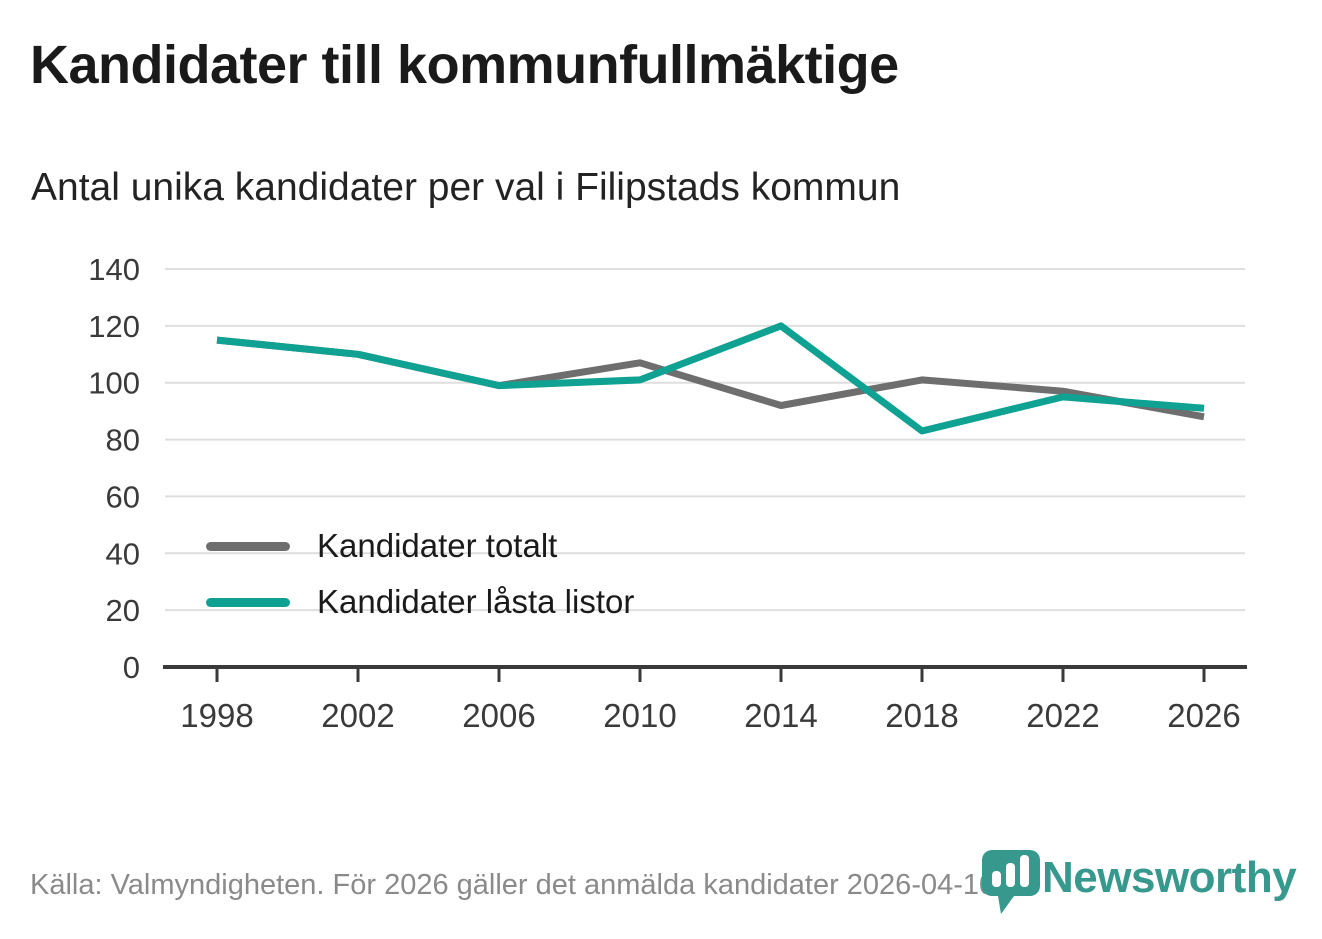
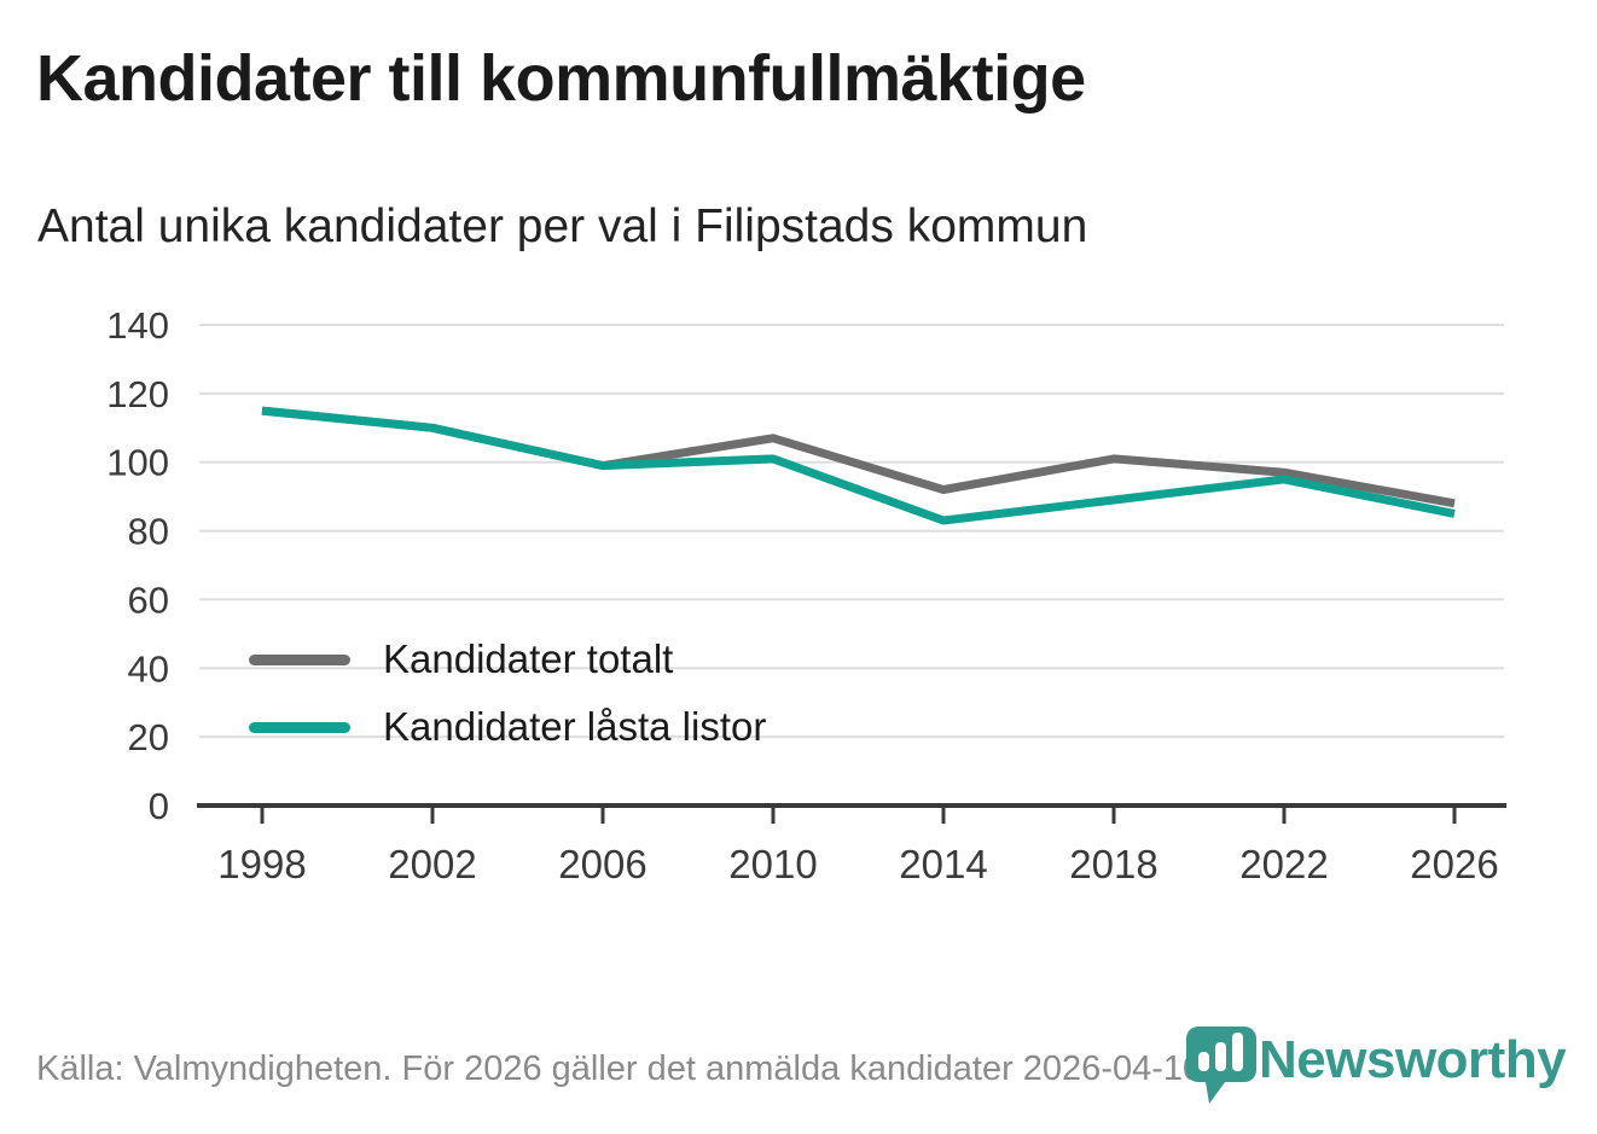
Kandidater låsta listor/2014: 120 -> 83
Kandidater låsta listor/2018: 83 -> 89
Kandidater låsta listor/2026: 91 -> 85
